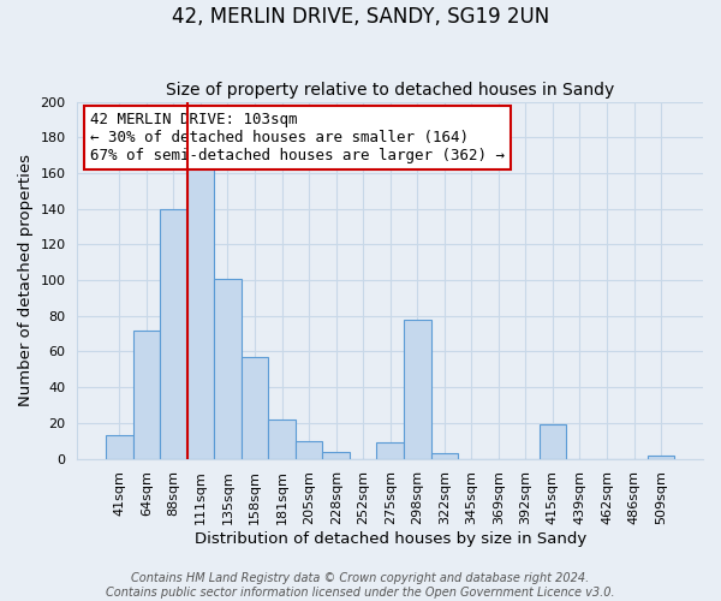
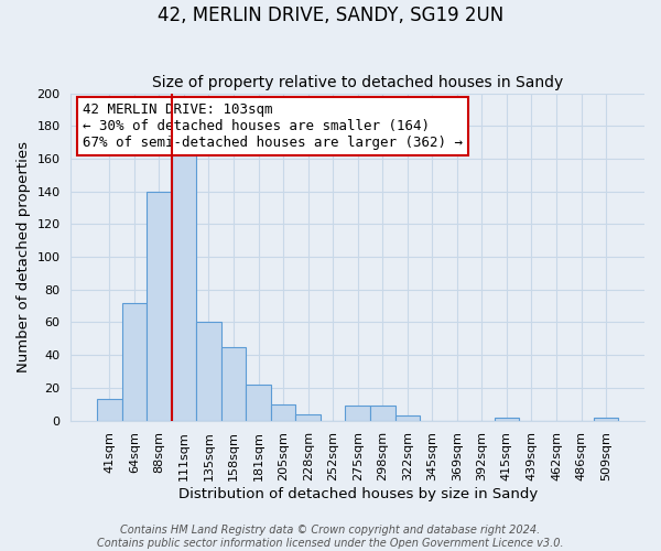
135sqm: 101 -> 60
158sqm: 57 -> 45
298sqm: 78 -> 9
415sqm: 19 -> 2
